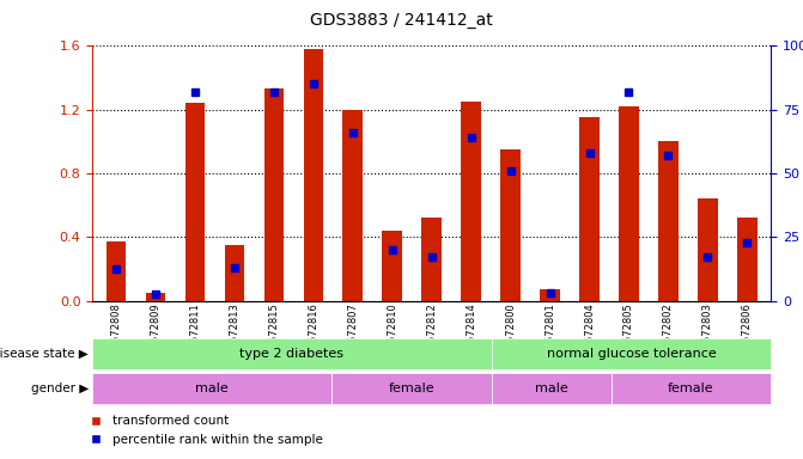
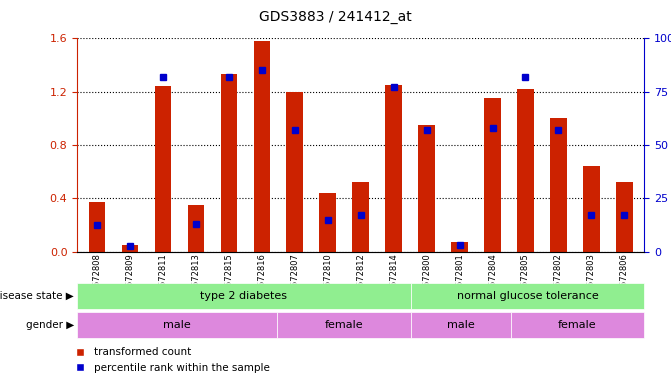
percentile rank within the sample/GSM572807: 66.0 -> 57.0
percentile rank within the sample/GSM572810: 20.0 -> 15.0
percentile rank within the sample/GSM572814: 64.0 -> 77.0
percentile rank within the sample/GSM572800: 51.0 -> 57.0
percentile rank within the sample/GSM572806: 23.0 -> 17.0
